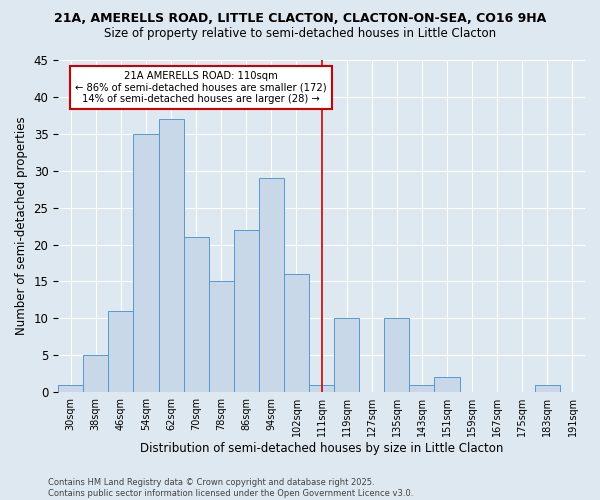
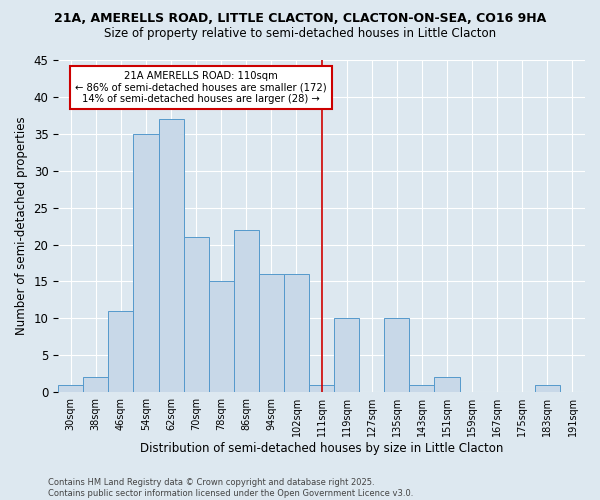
38sqm: 5 -> 2
94sqm: 29 -> 16
